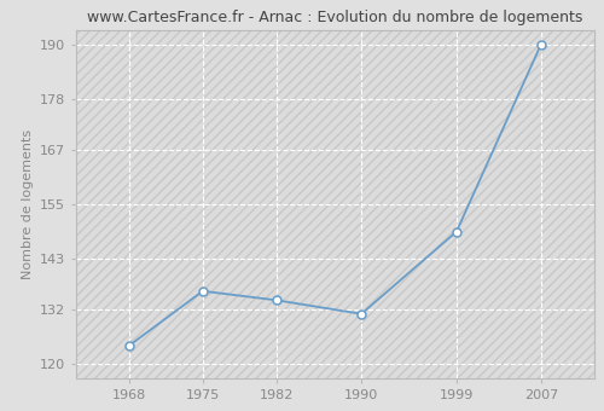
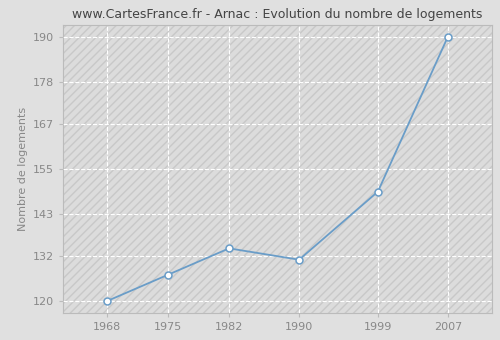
1968: 124 -> 120
1975: 136 -> 127
